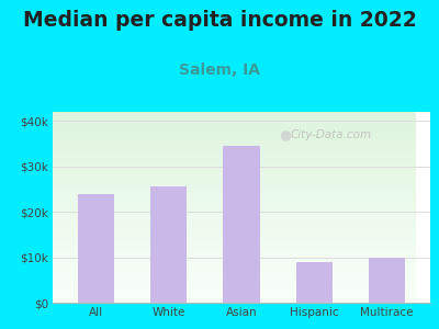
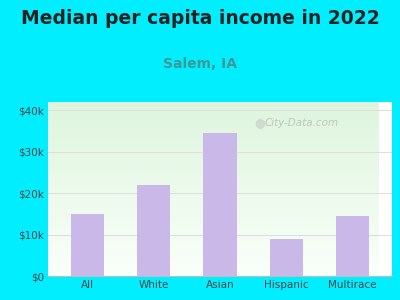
All: $24.0k -> $15.0k
White: $25.5k -> $22.0k
Multirace: $9.8k -> $14.5k
